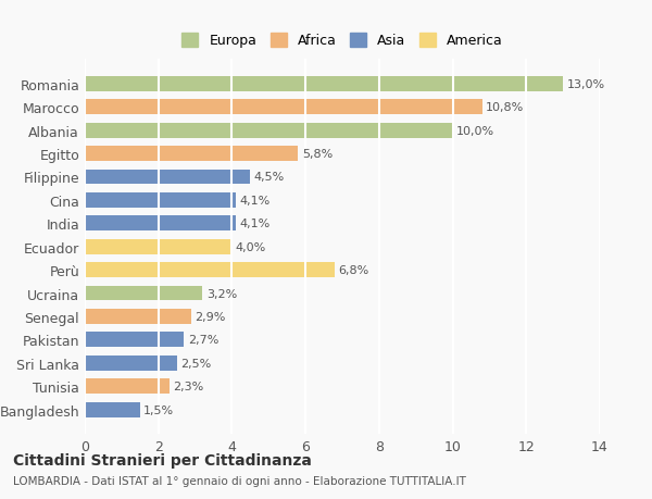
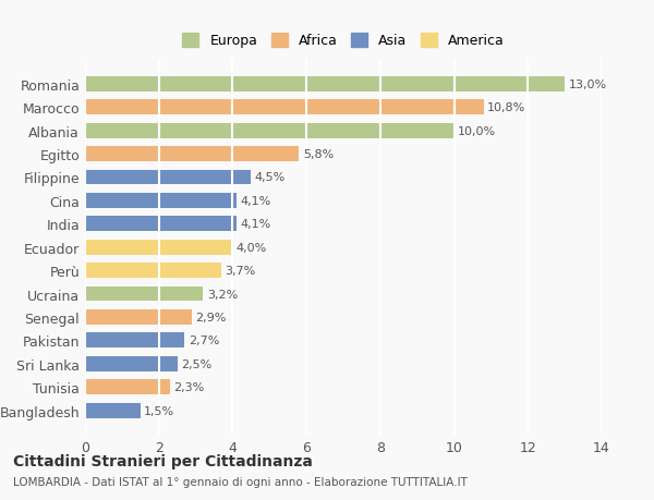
Perù: 6,8% -> 3,7%
